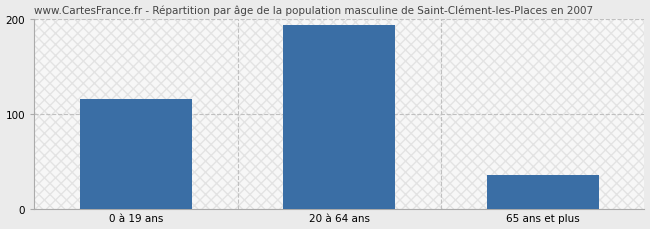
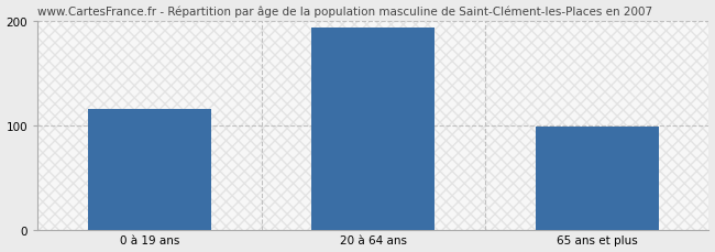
65 ans et plus: 35 -> 98
